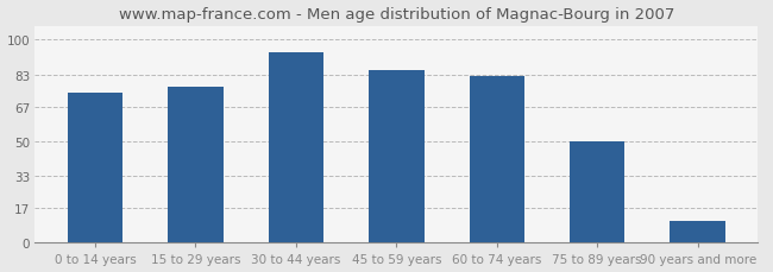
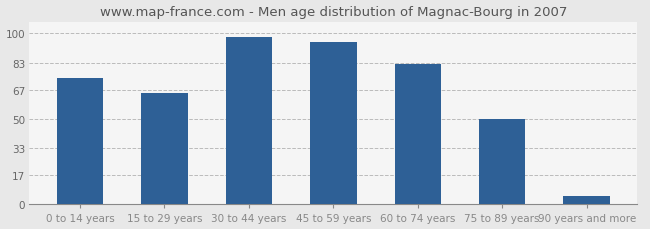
15 to 29 years: 77 -> 65
30 to 44 years: 94 -> 98
45 to 59 years: 85 -> 95
90 years and more: 11 -> 5
